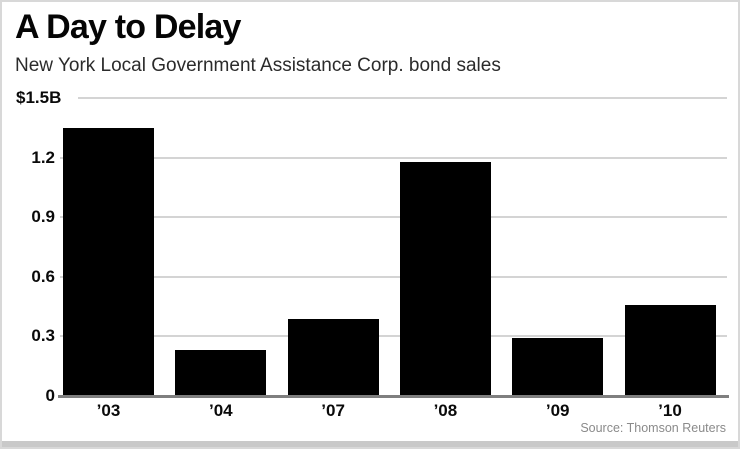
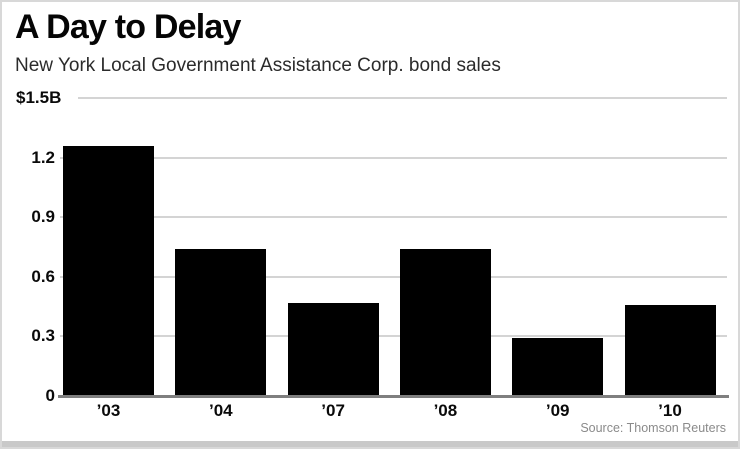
’03: 1.35 -> 1.26
’04: 0.23 -> 0.74
’07: 0.39 -> 0.47
’08: 1.18 -> 0.74
